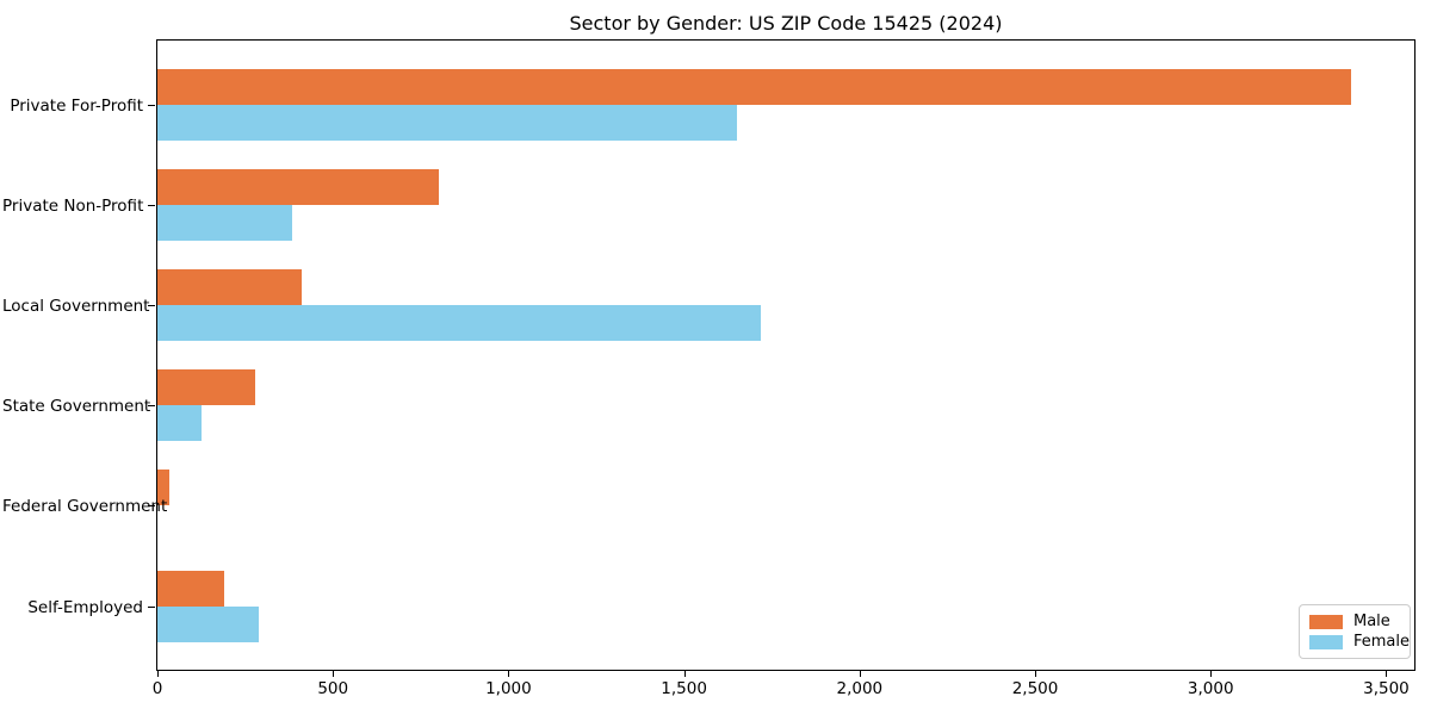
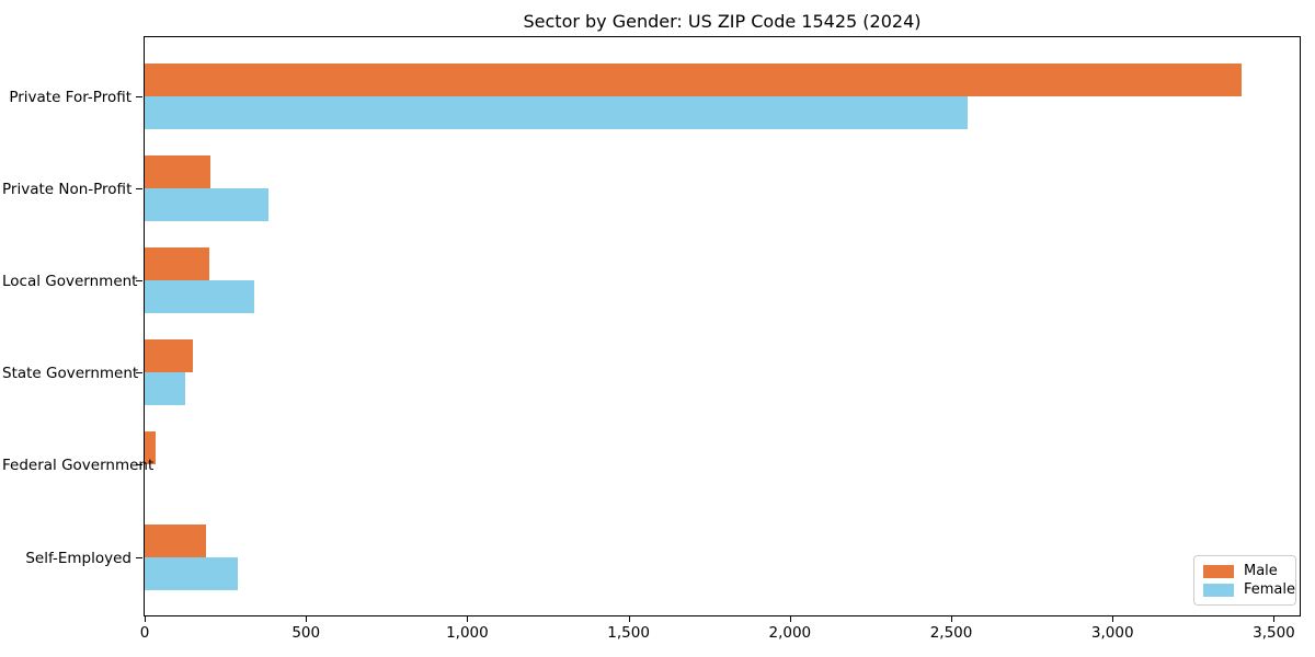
Female/Private For-Profit: 1650 -> 2550
Male/Private Non-Profit: 800 -> 200
Male/Local Government: 410 -> 200
Female/Local Government: 1720 -> 340
Male/State Government: 280 -> 150
